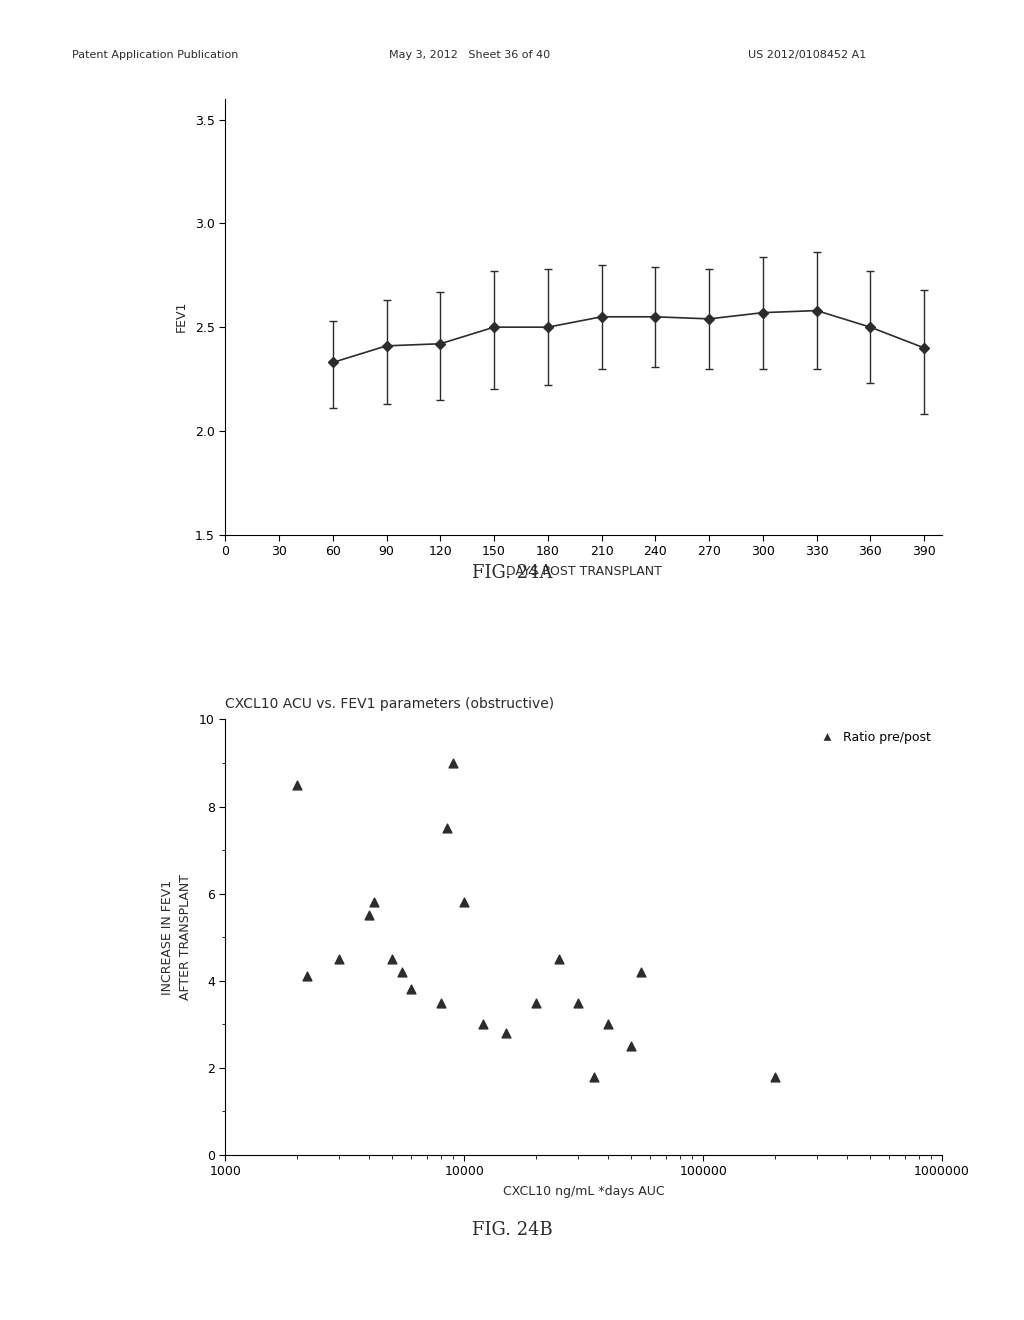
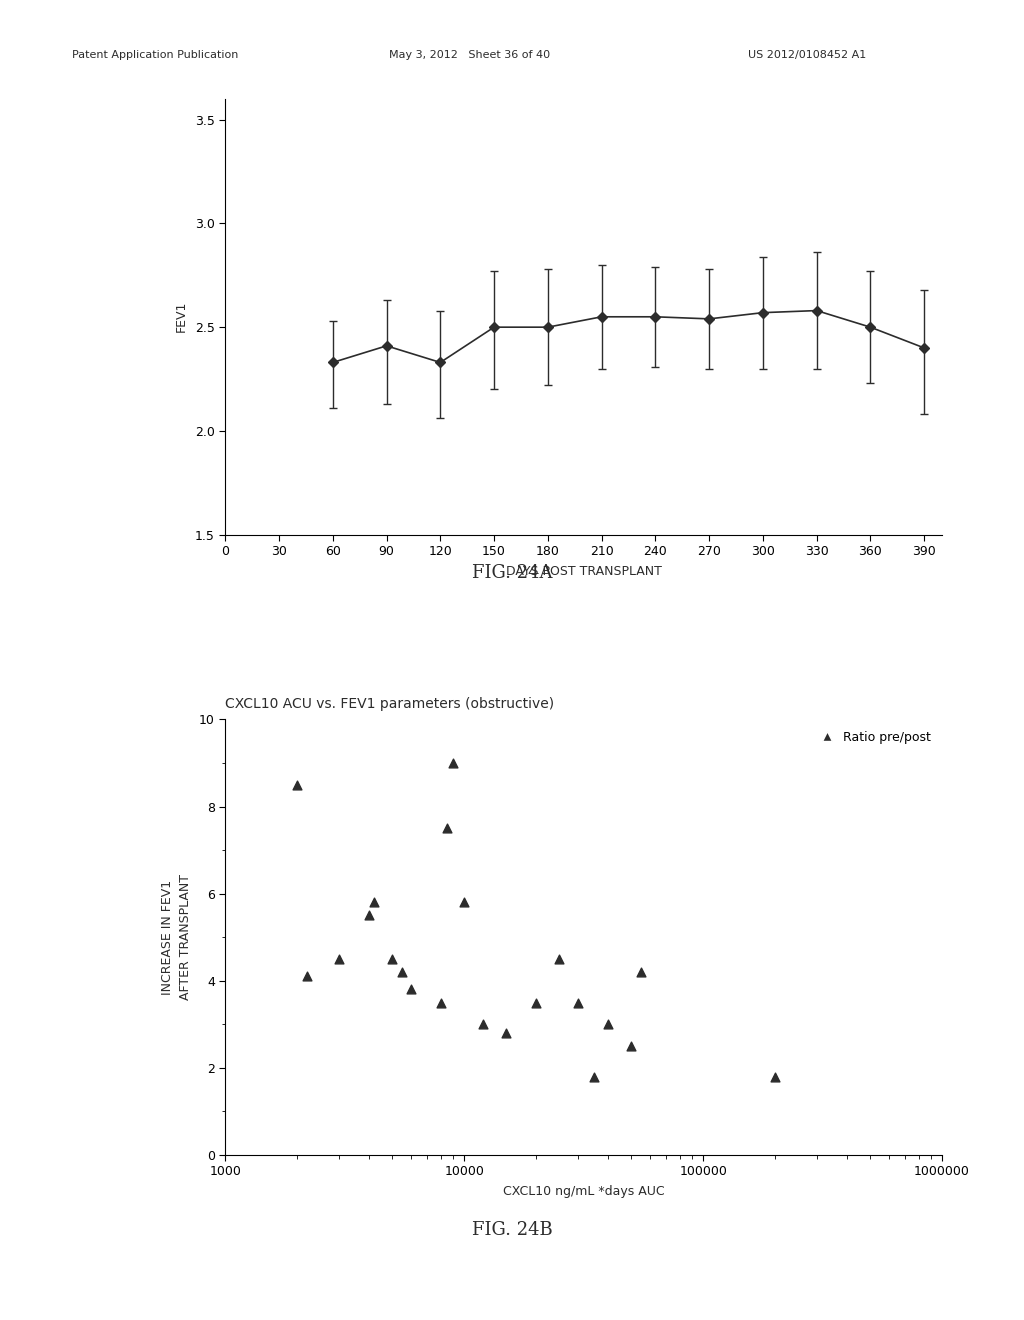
120: 2.42 -> 2.33
